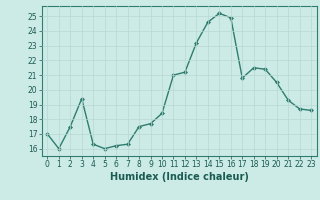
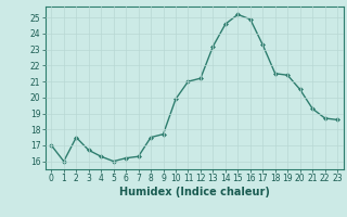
3: 19.4 -> 16.7
10: 18.4 -> 19.9
17: 20.8 -> 23.3
